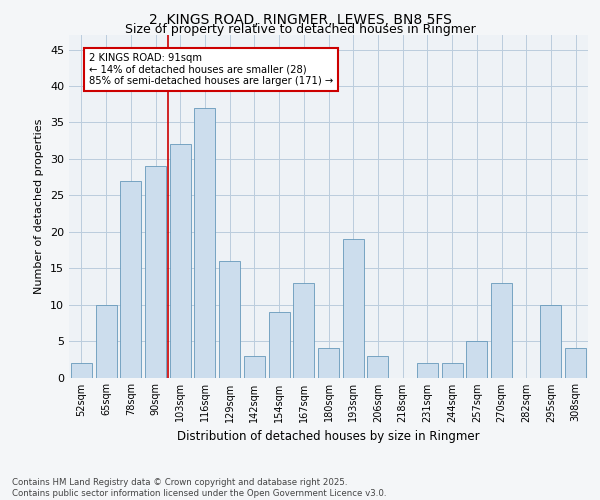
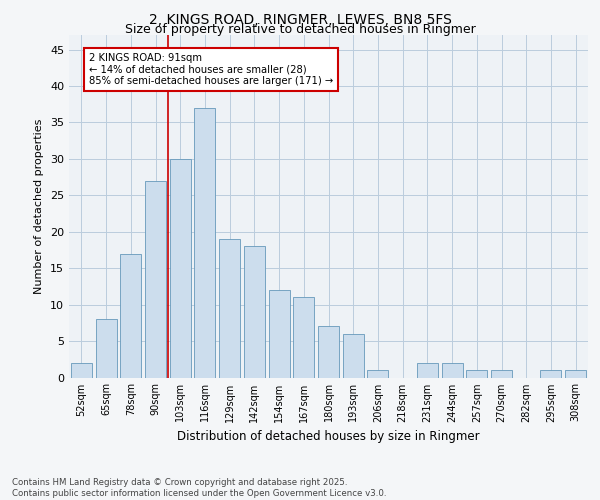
65sqm: 10 -> 8
78sqm: 27 -> 17
90sqm: 29 -> 27
103sqm: 32 -> 30
129sqm: 16 -> 19
142sqm: 3 -> 18
154sqm: 9 -> 12
167sqm: 13 -> 11
180sqm: 4 -> 7
193sqm: 19 -> 6
206sqm: 3 -> 1
257sqm: 5 -> 1
270sqm: 13 -> 1
295sqm: 10 -> 1
308sqm: 4 -> 1
